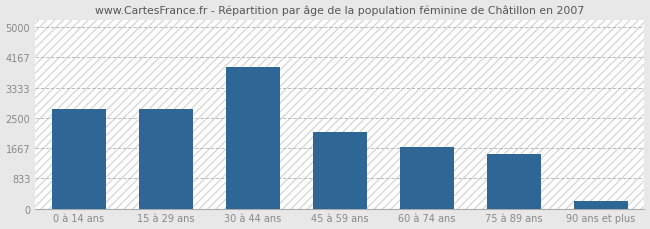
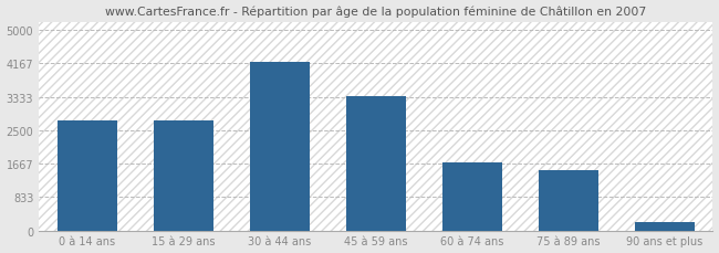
30 à 44 ans: 3900 -> 4200
45 à 59 ans: 2100 -> 3350
